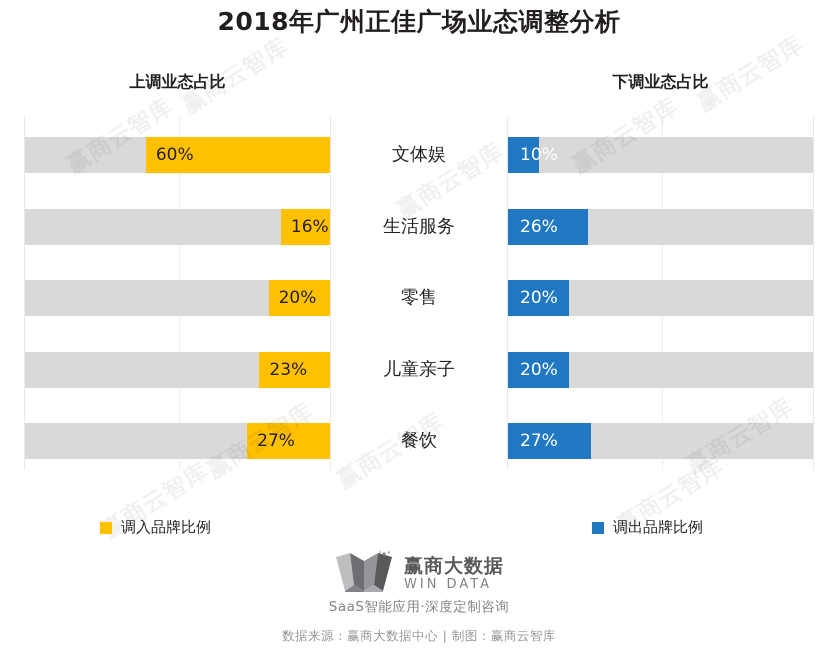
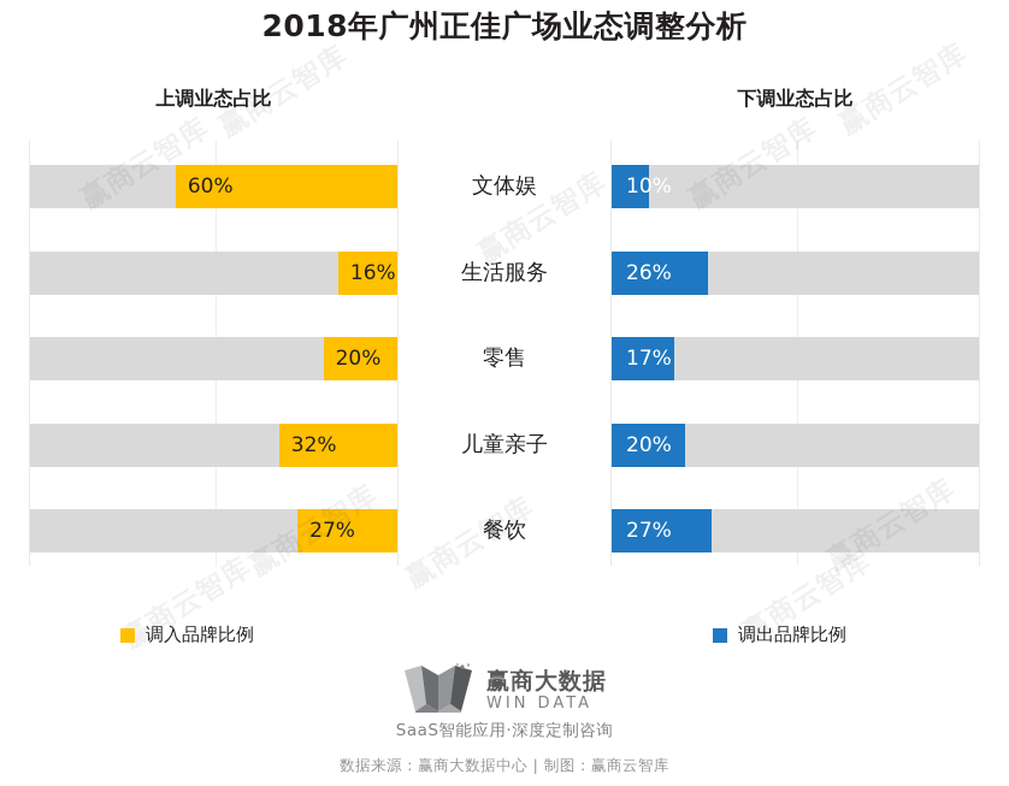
上调业态占比/儿童亲子: 23% -> 32%
下调业态占比/零售: 20% -> 17%
